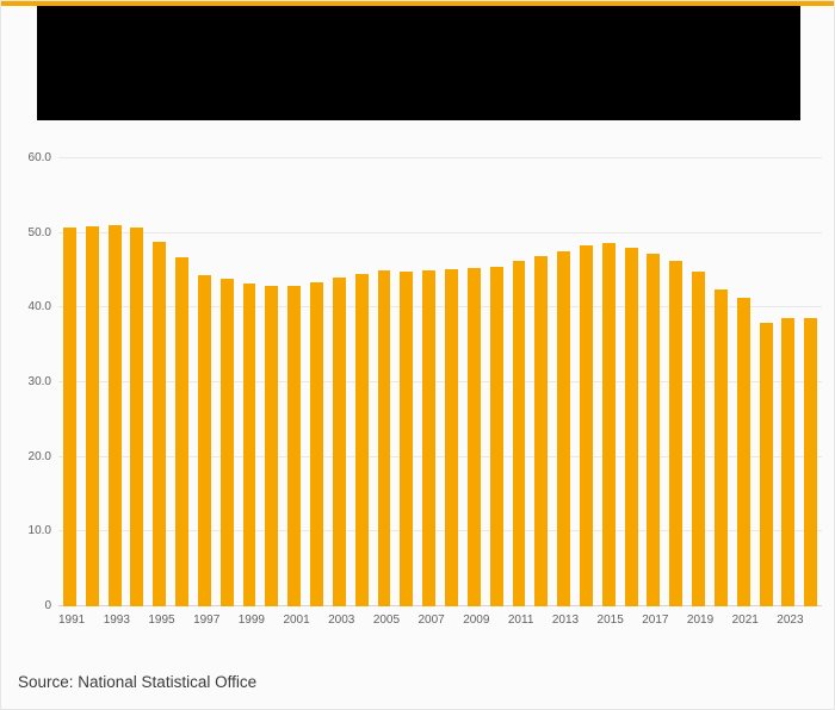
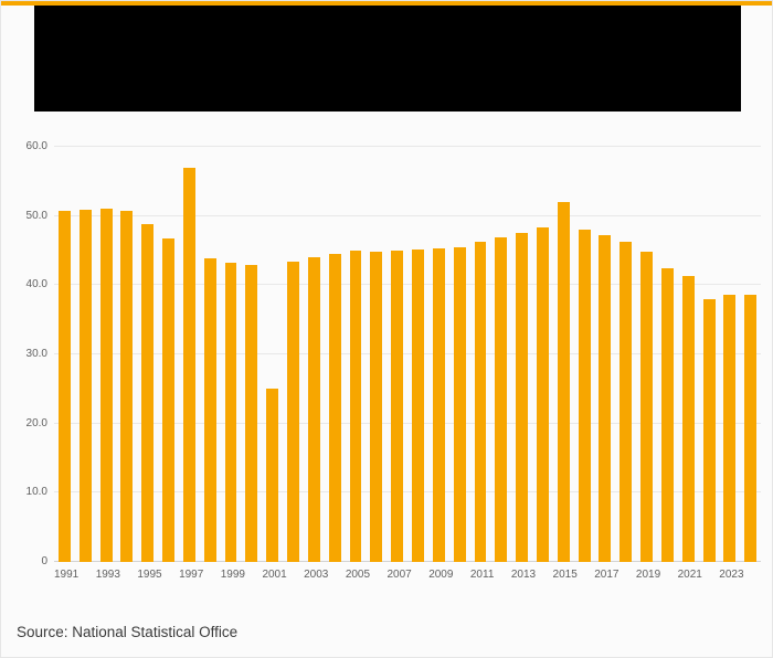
1997: 44 -> 57
2001: 43 -> 25
2015: 49 -> 52
